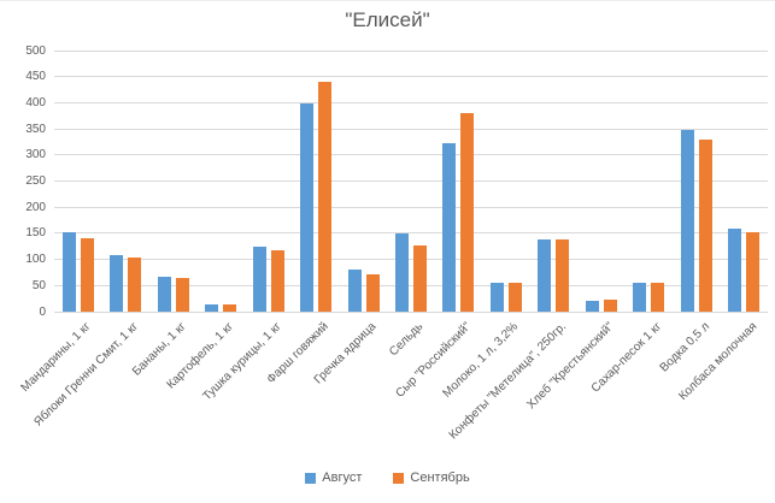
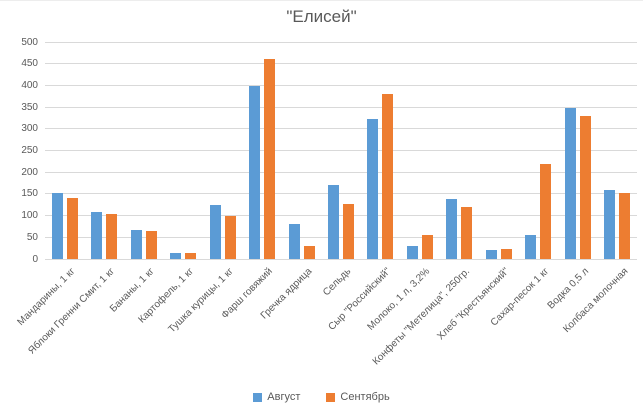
Сентябрь/Тушка курицы, 1 кг: 120 -> 100
Сентябрь/Фарш говяжий: 440 -> 460
Сентябрь/Гречка ядрица: 70 -> 30
Август/Сельдь: 150 -> 170
Август/Молоко, 1 л, 3,2%: 60 -> 30
Сентябрь/Конфеты "Метелица", 250гр.: 140 -> 120
Сентябрь/Сахар-песок 1 кг: 60 -> 220
